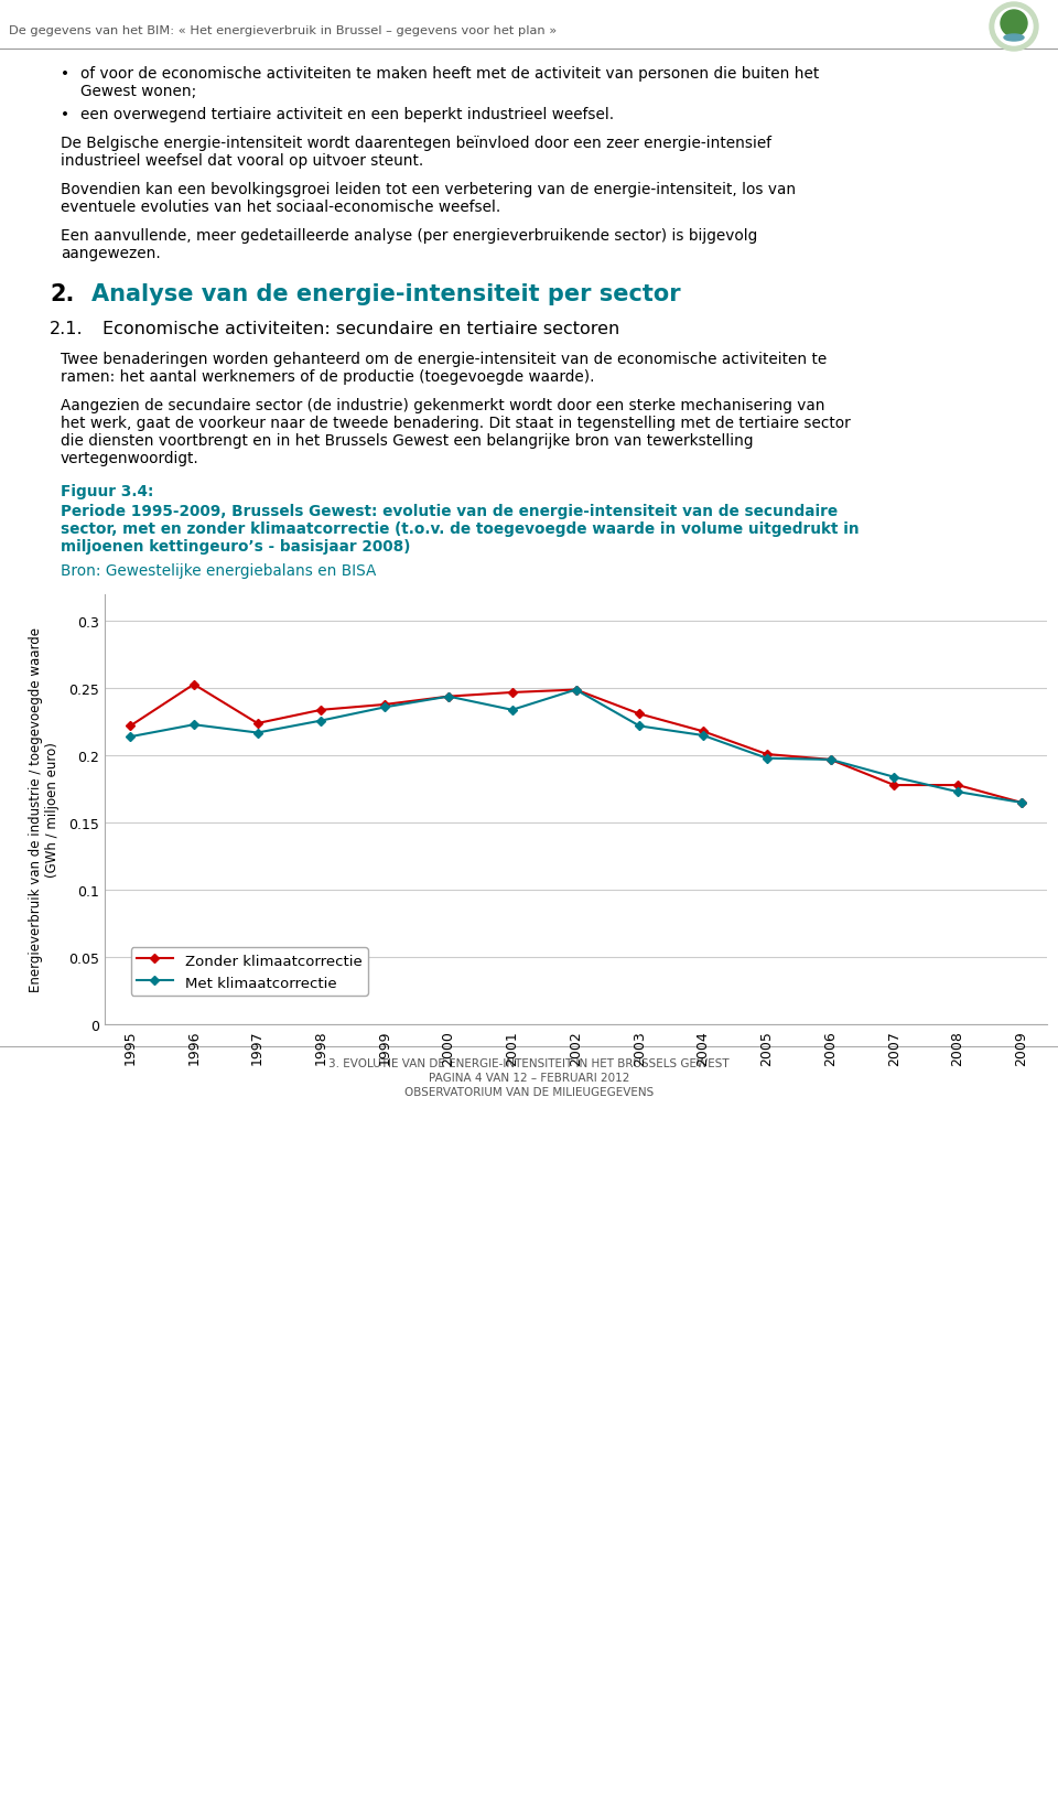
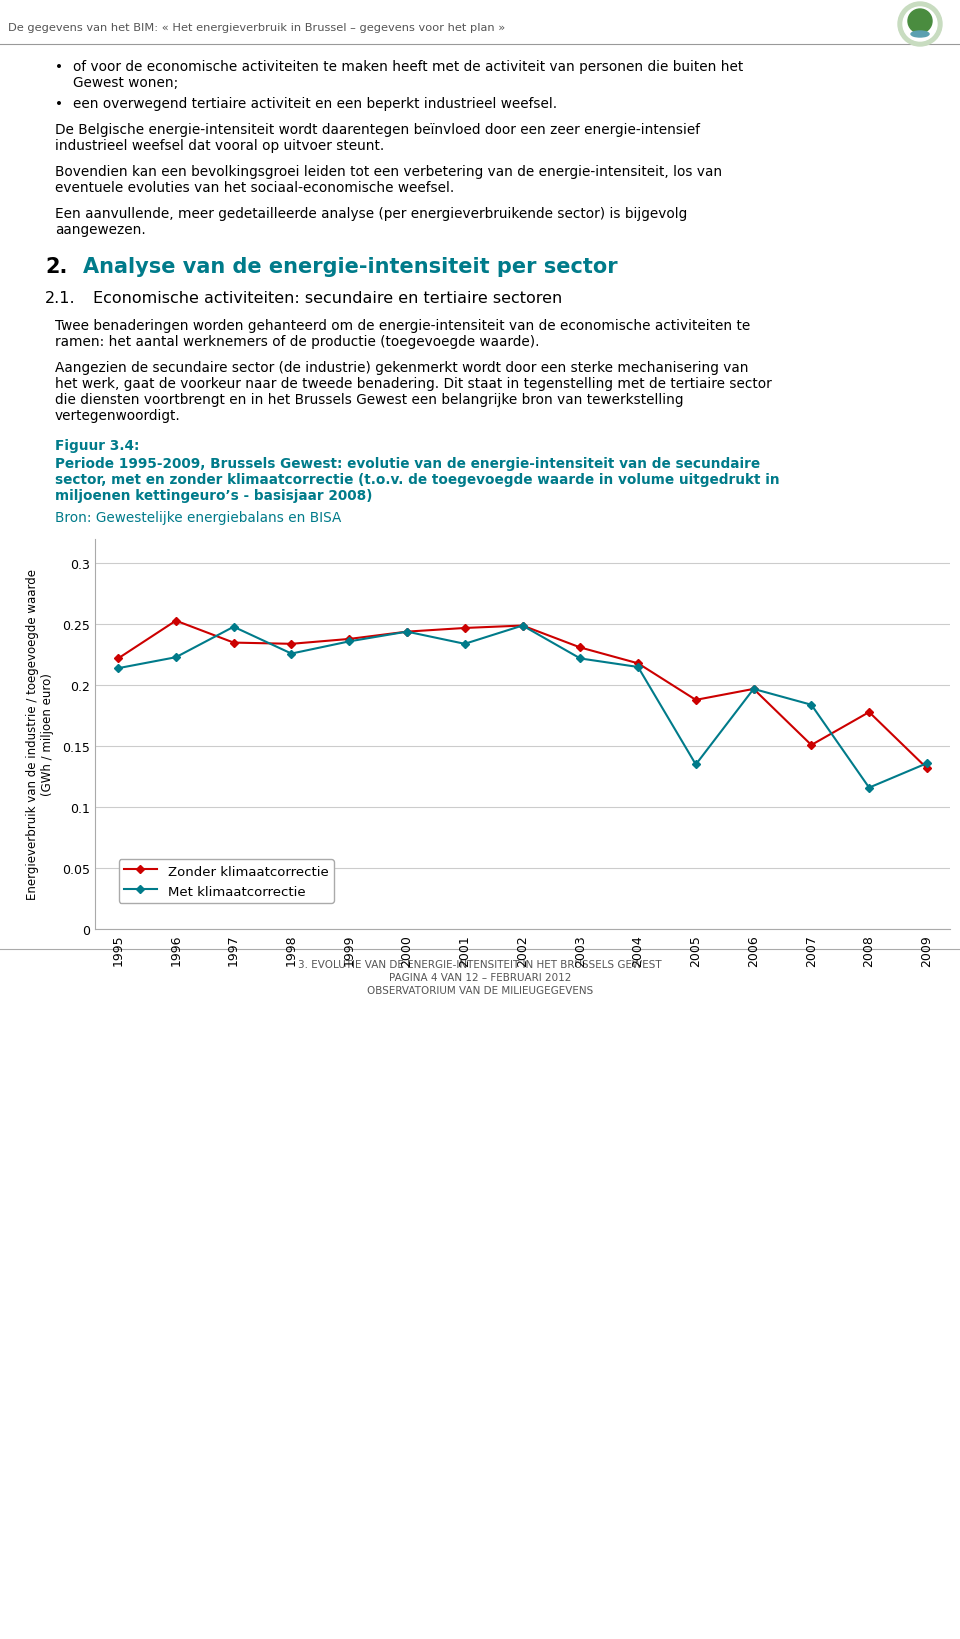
Zonder klimaatcorrectie/1997: 0.224 -> 0.235
Met klimaatcorrectie/1997: 0.217 -> 0.248
Zonder klimaatcorrectie/2005: 0.201 -> 0.188
Met klimaatcorrectie/2005: 0.198 -> 0.135
Zonder klimaatcorrectie/2007: 0.178 -> 0.151
Met klimaatcorrectie/2008: 0.173 -> 0.116
Zonder klimaatcorrectie/2009: 0.165 -> 0.132
Met klimaatcorrectie/2009: 0.165 -> 0.136
